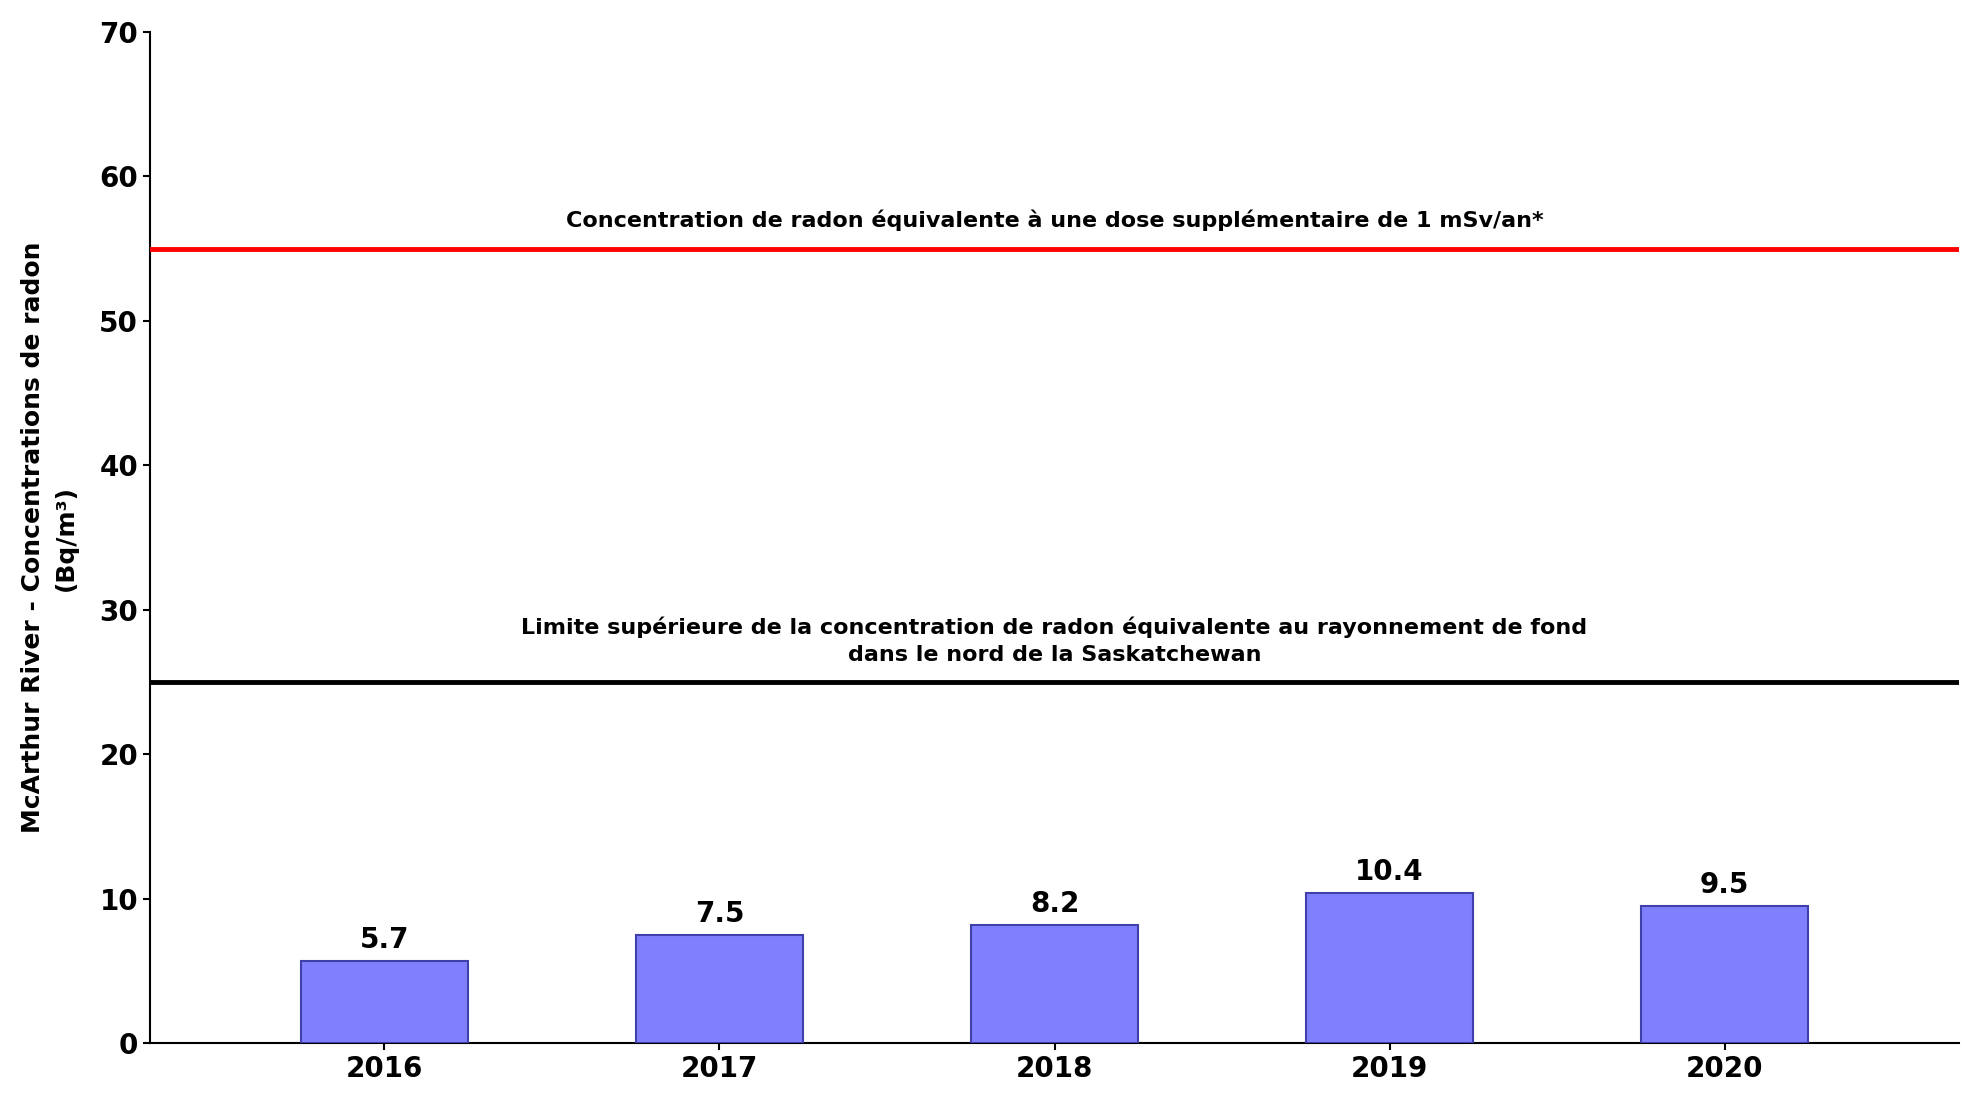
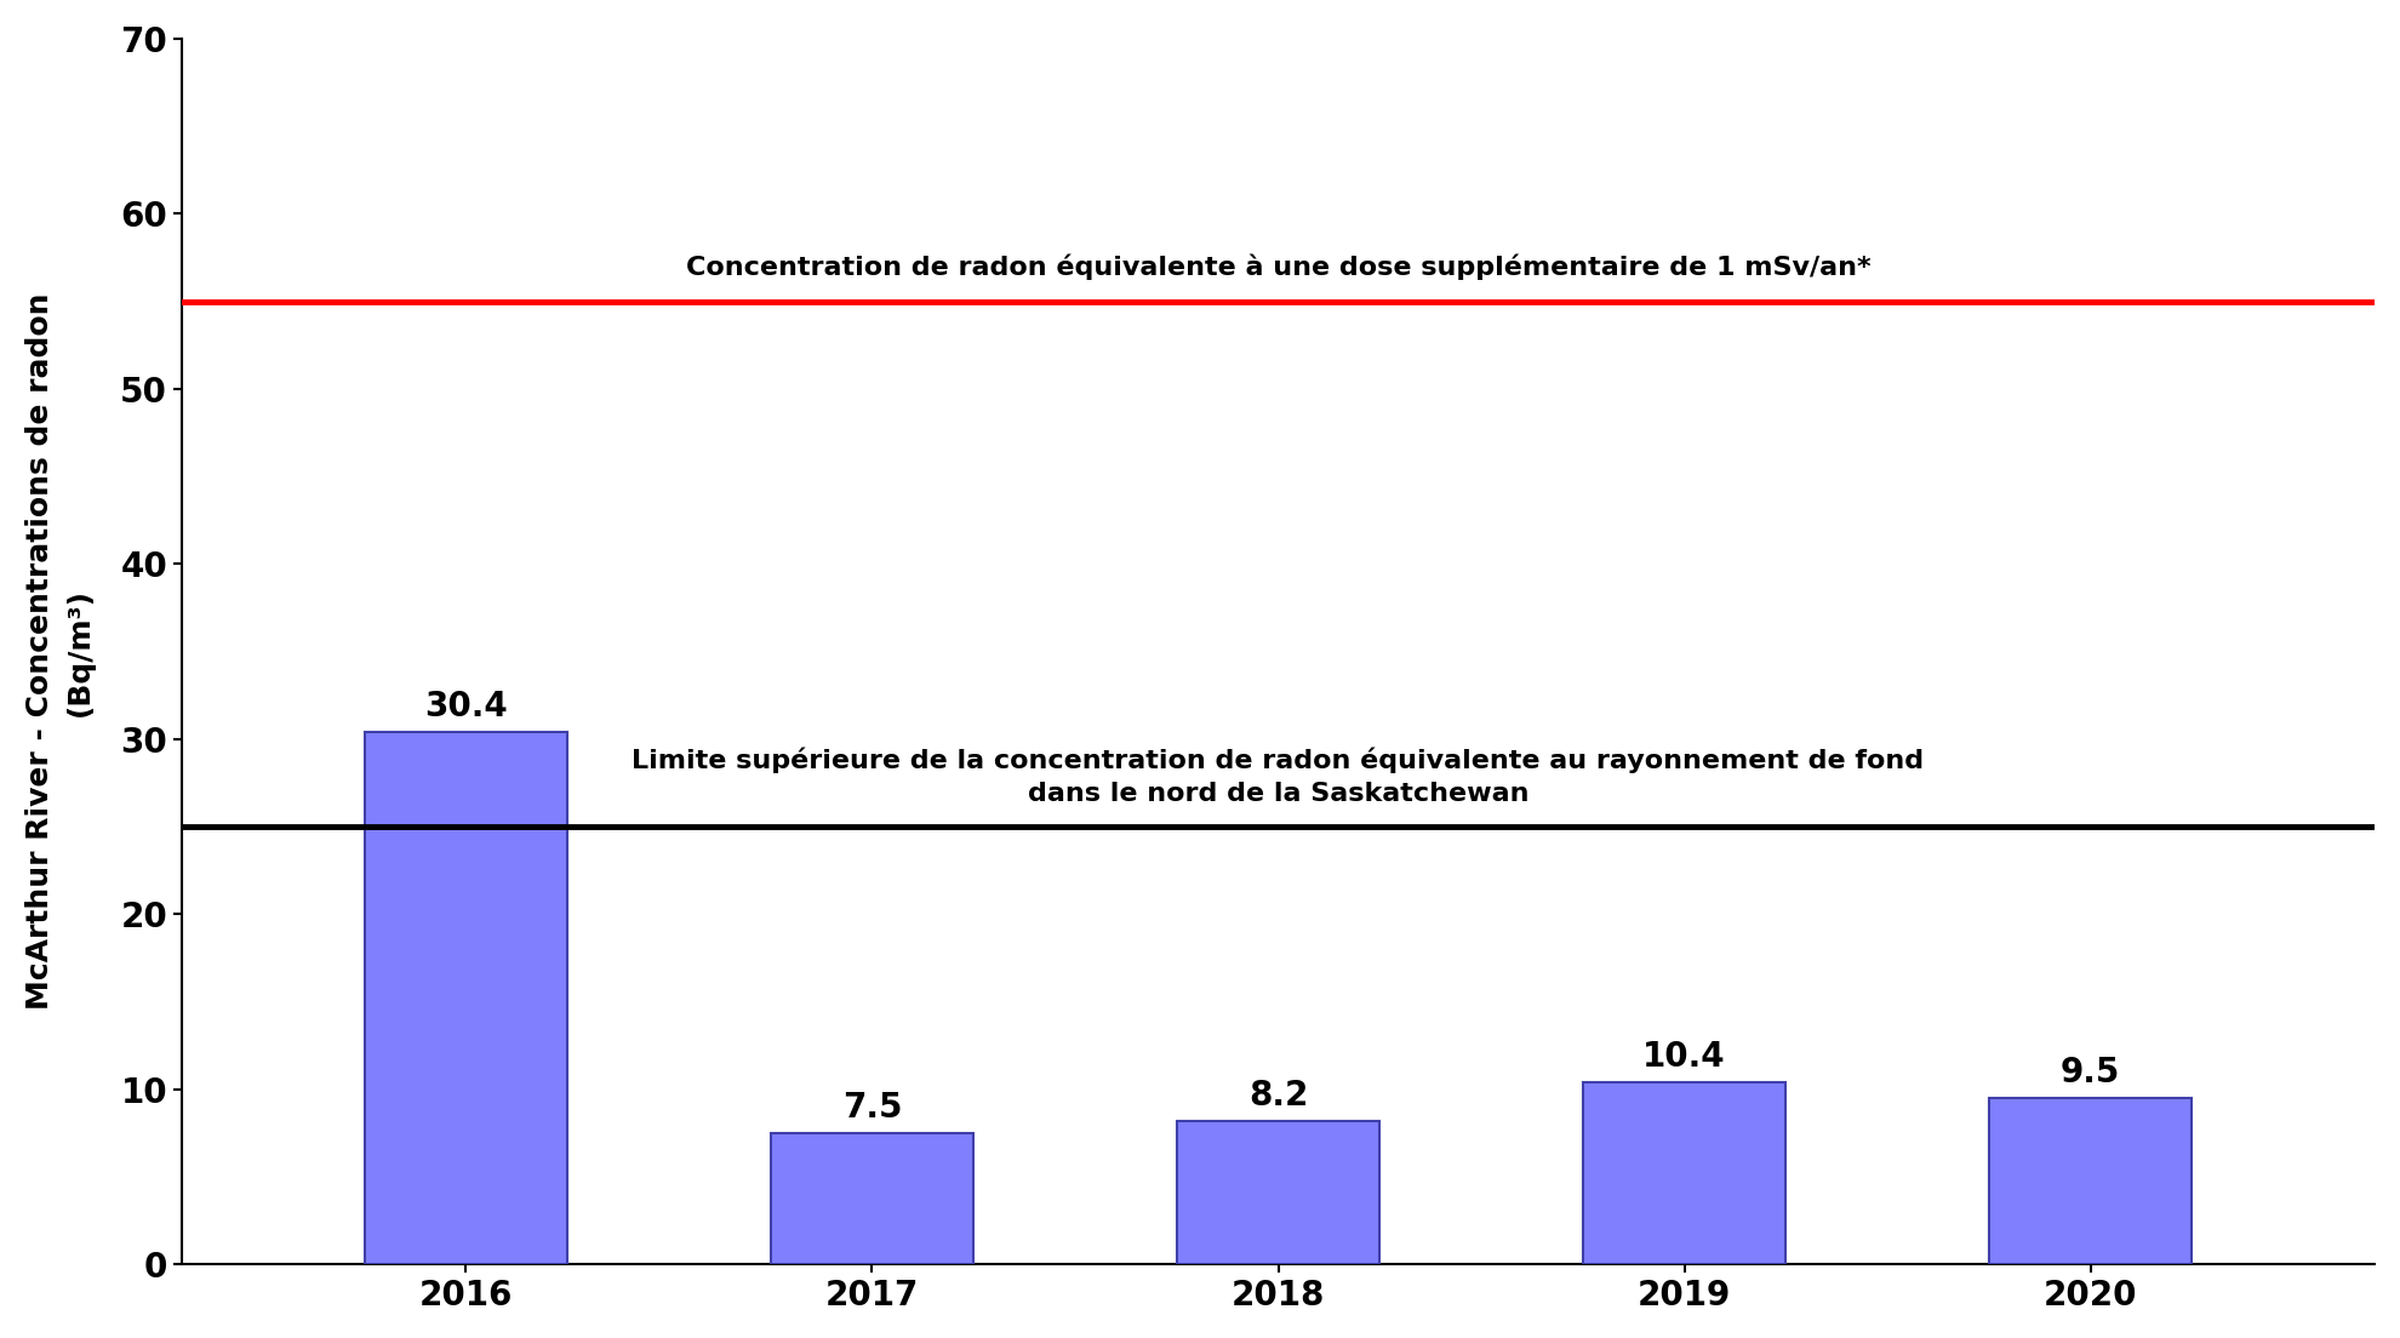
2016: 5.7 -> 30.4
